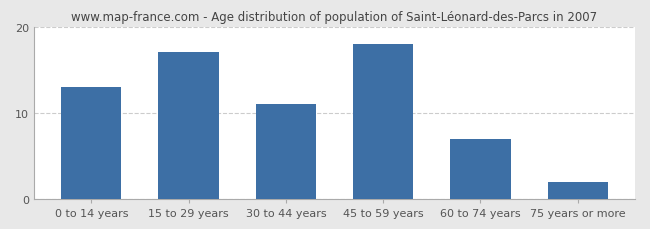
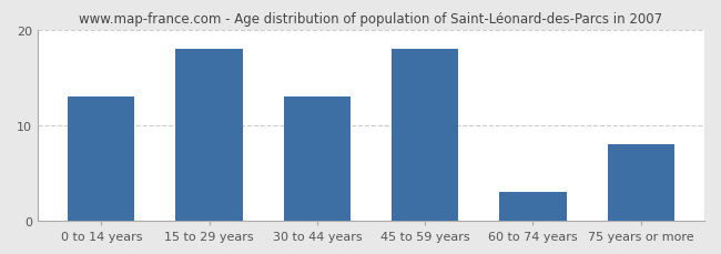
15 to 29 years: 17 -> 18
30 to 44 years: 11 -> 13
60 to 74 years: 7 -> 3
75 years or more: 2 -> 8
